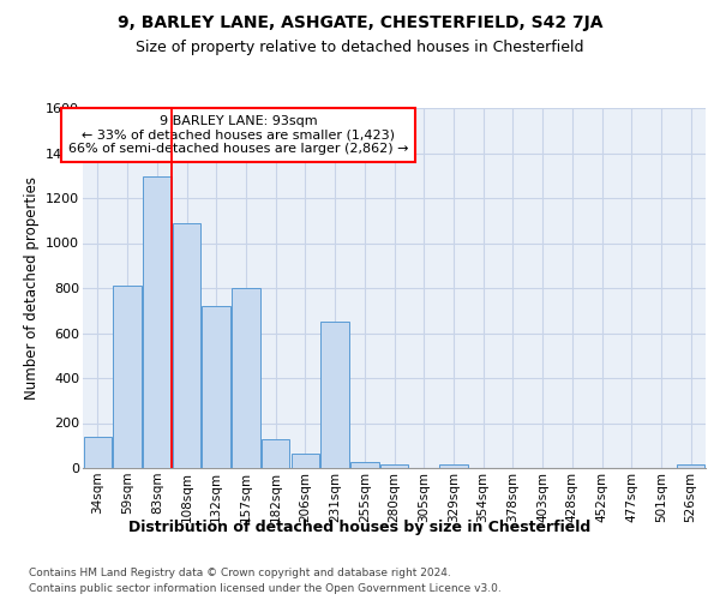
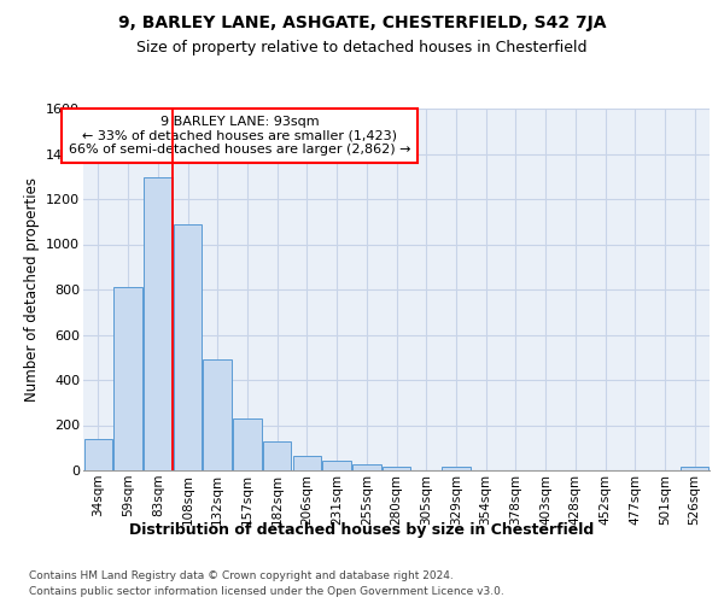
132sqm: 720 -> 490
157sqm: 800 -> 230
231sqm: 650 -> 40
